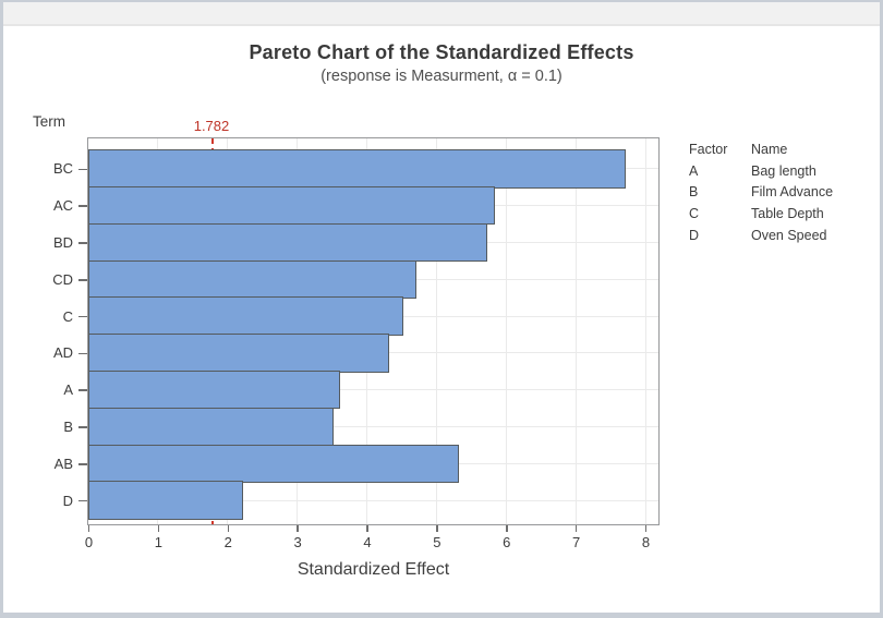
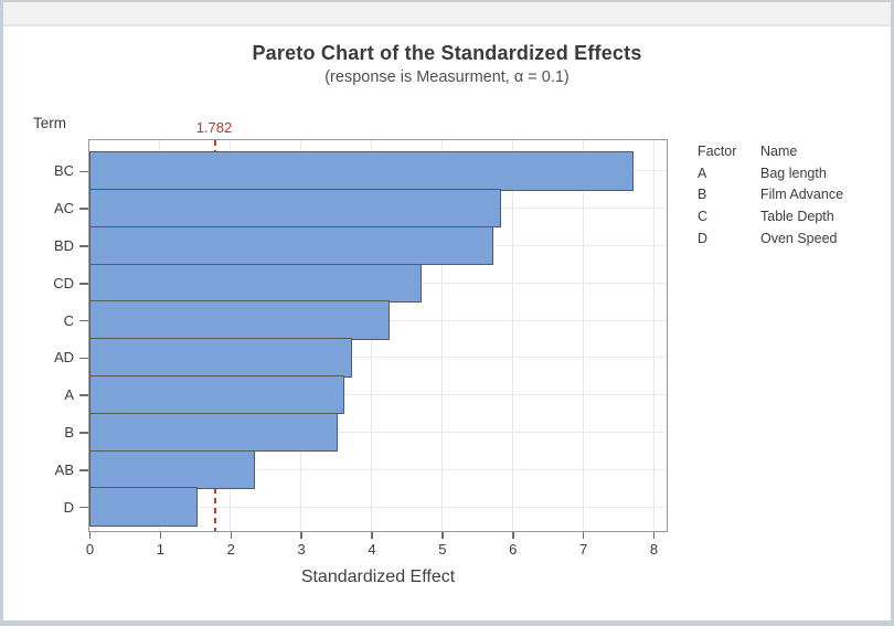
C: 4.5 -> 4.2
AD: 4.3 -> 3.7
AB: 5.3 -> 2.3
D: 2.2 -> 1.5
